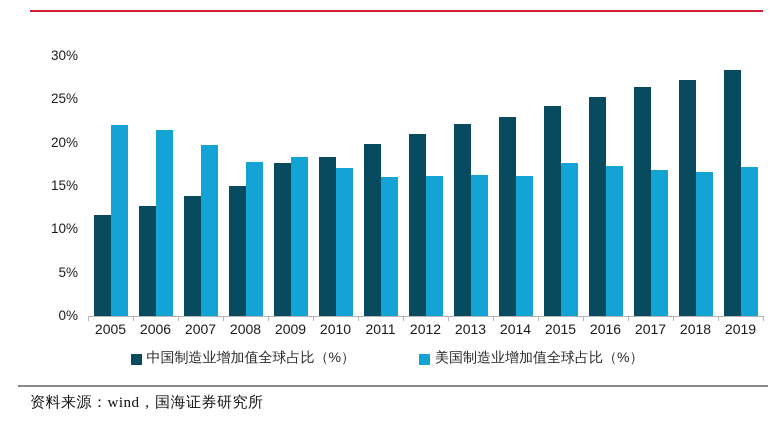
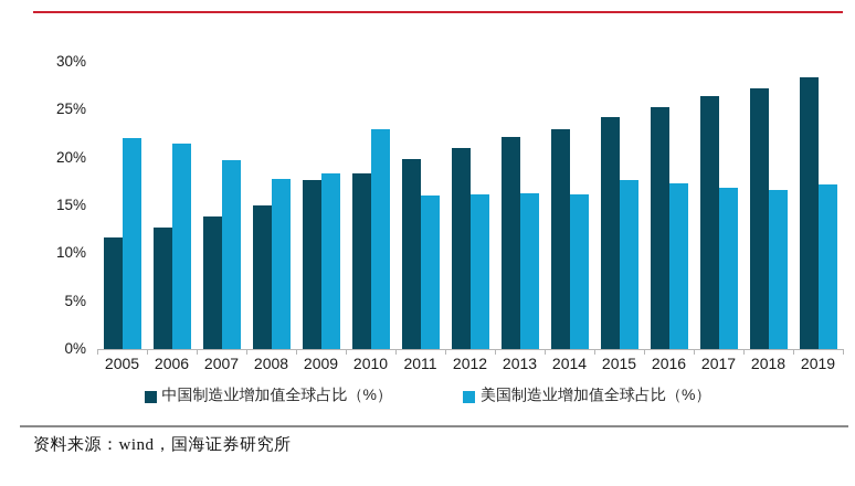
美国制造业增加值全球占比（%）/2010: 17% -> 23%
